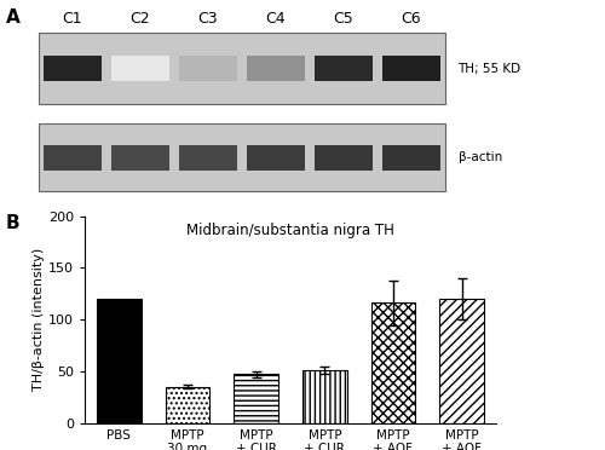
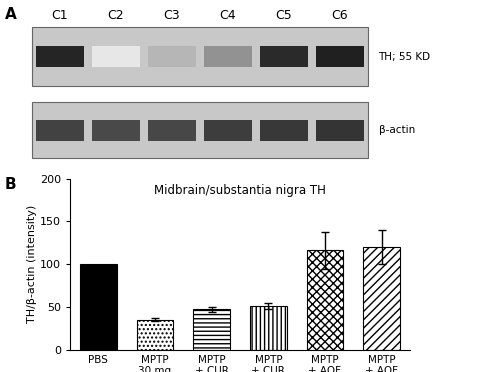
PBS: 120 -> 100
